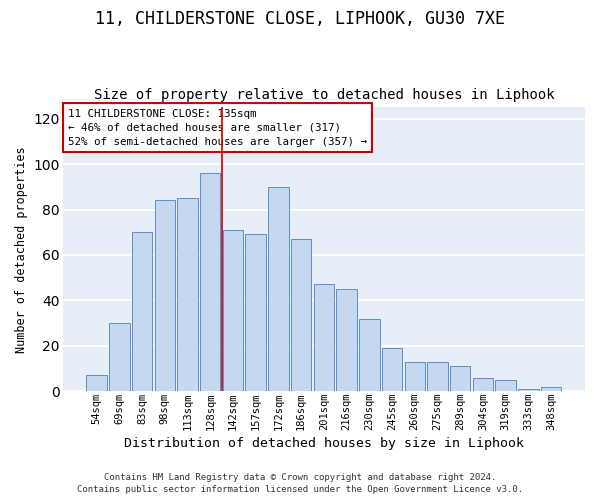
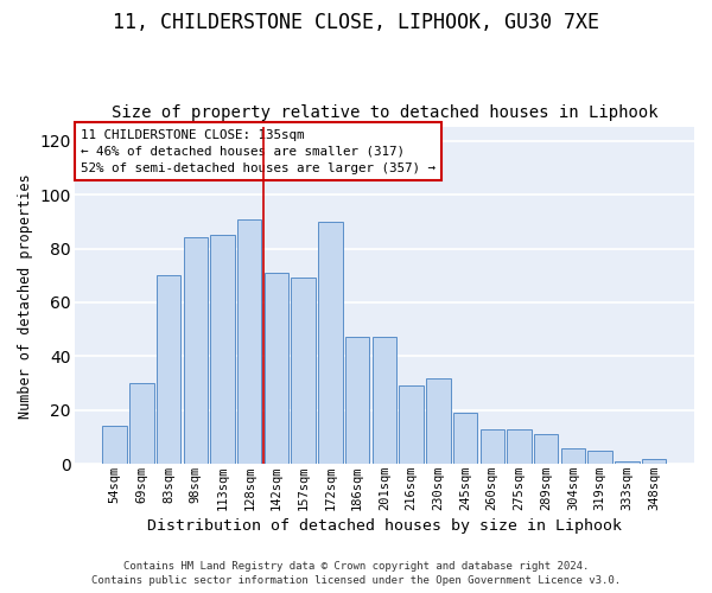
54sqm: 7 -> 14
128sqm: 96 -> 91
186sqm: 67 -> 47
216sqm: 45 -> 29
